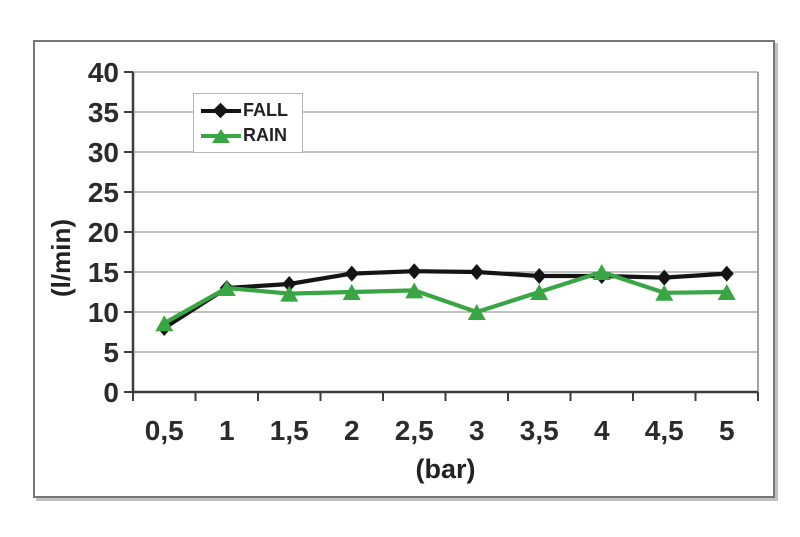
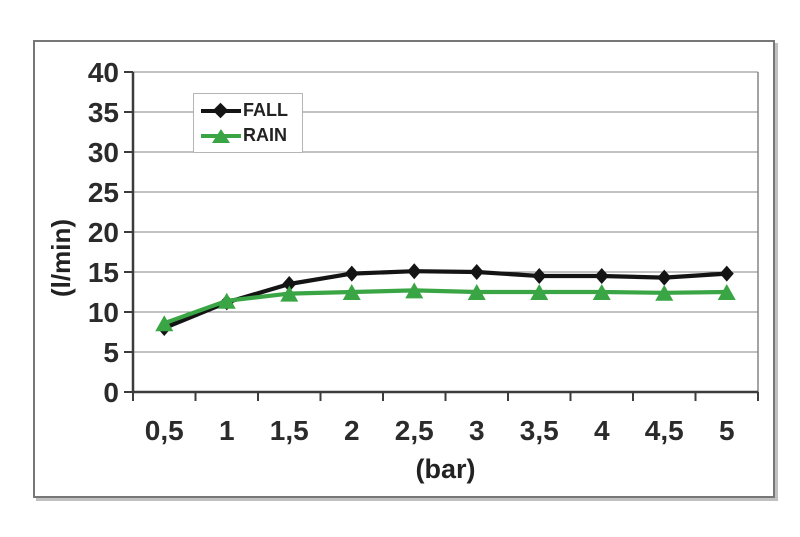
FALL/1: 13 -> 11
RAIN/1: 13 -> 11
RAIN/3: 10 -> 12
RAIN/4: 15 -> 12
